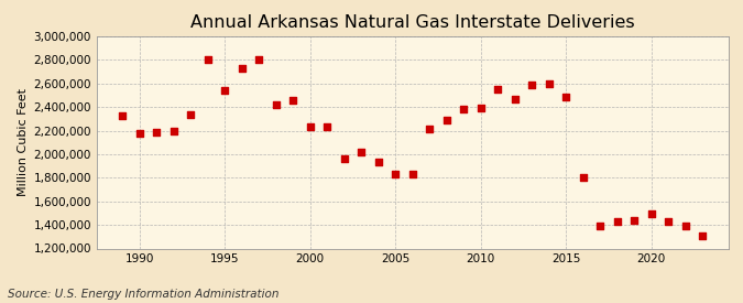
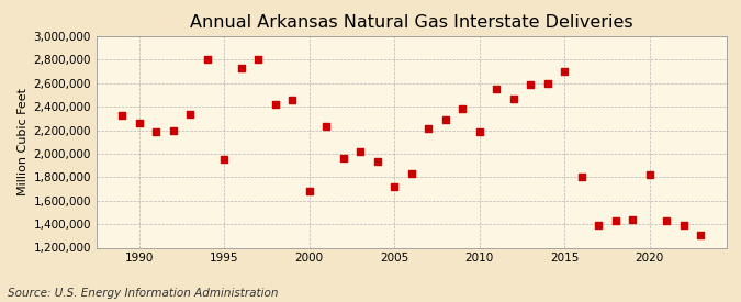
1990: 2,180,000 -> 2,260,000
1995: 2,540,000 -> 1,950,000
2000: 2,230,000 -> 1,680,000
2005: 1,830,000 -> 1,720,000
2010: 2,390,000 -> 2,190,000
2015: 2,490,000 -> 2,700,000
2020: 1,490,000 -> 1,820,000
